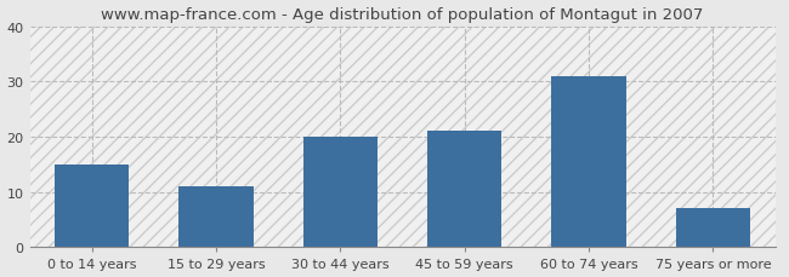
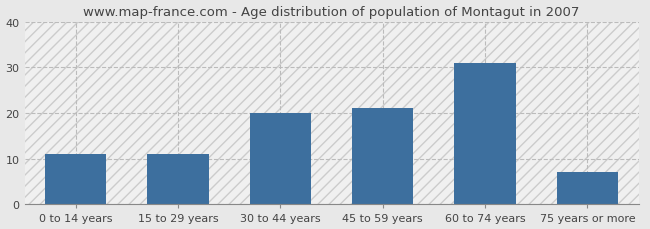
0 to 14 years: 15 -> 11
